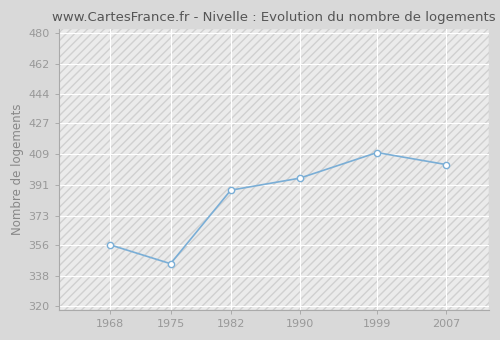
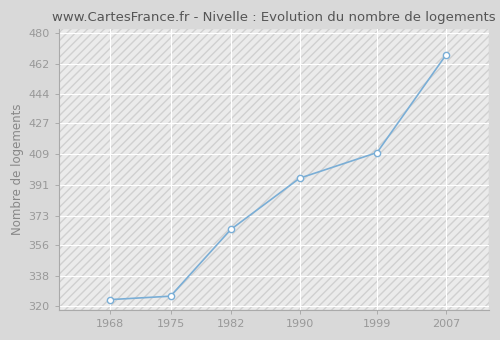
1968: 356 -> 324
1975: 345 -> 326
1982: 388 -> 365
2007: 403 -> 467
